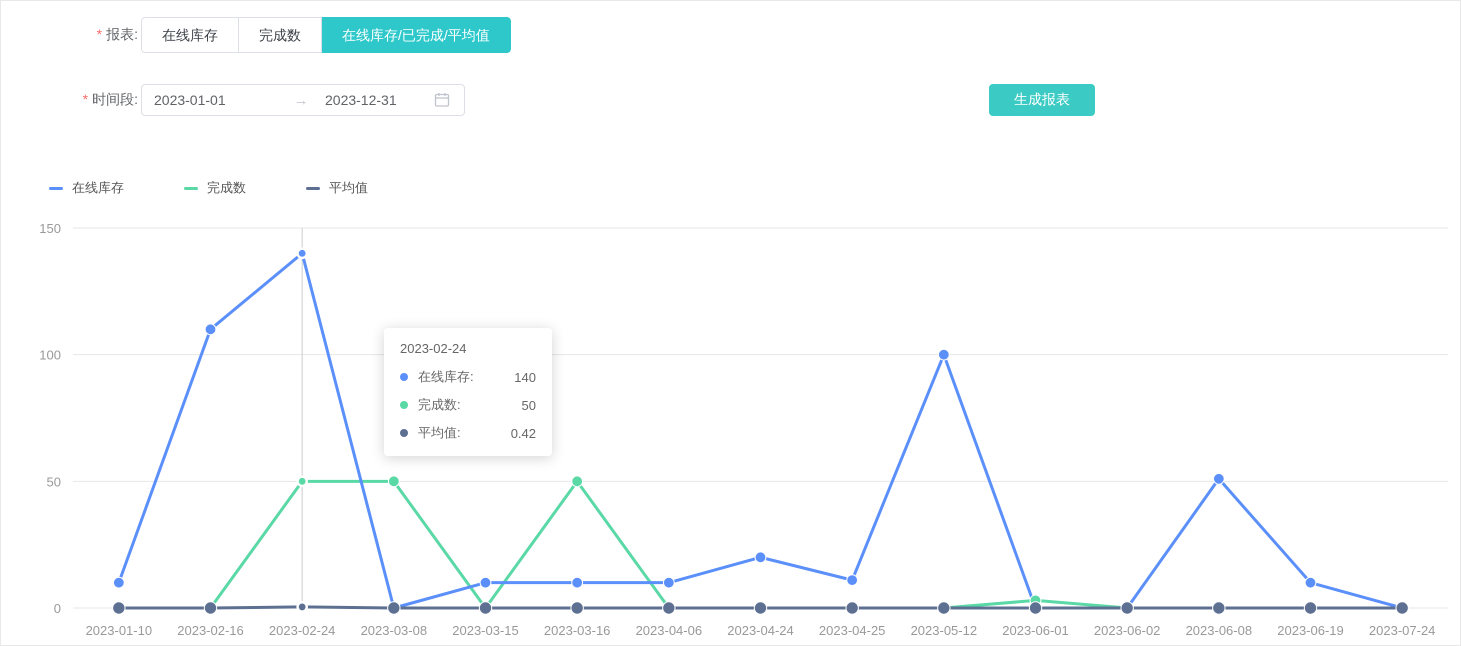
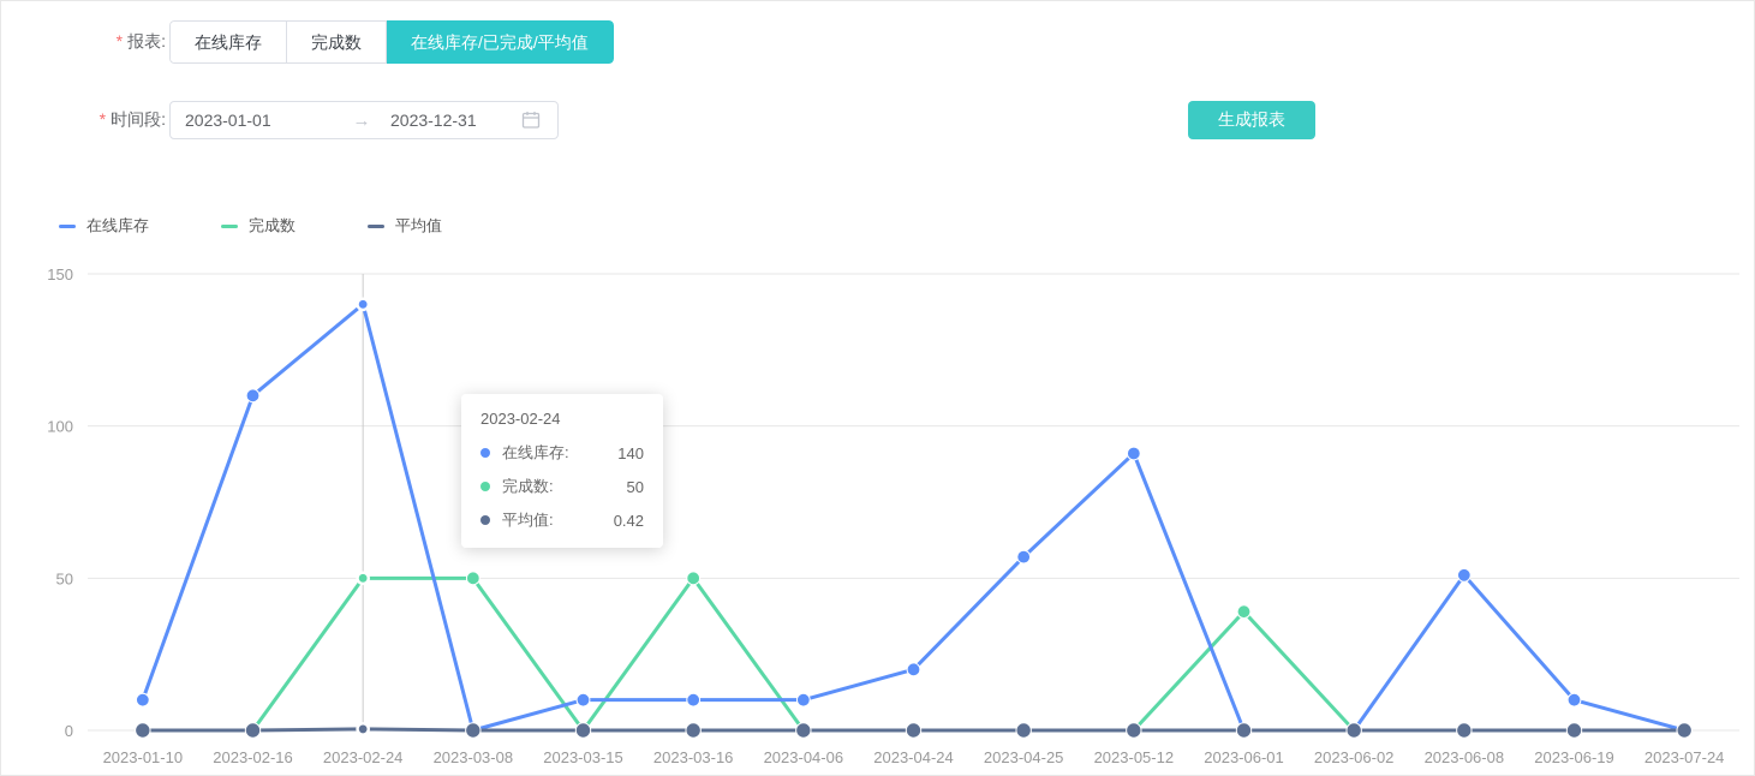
在线库存/2023-04-25: 11 -> 57
在线库存/2023-05-12: 100 -> 91
完成数/2023-06-01: 3 -> 39
